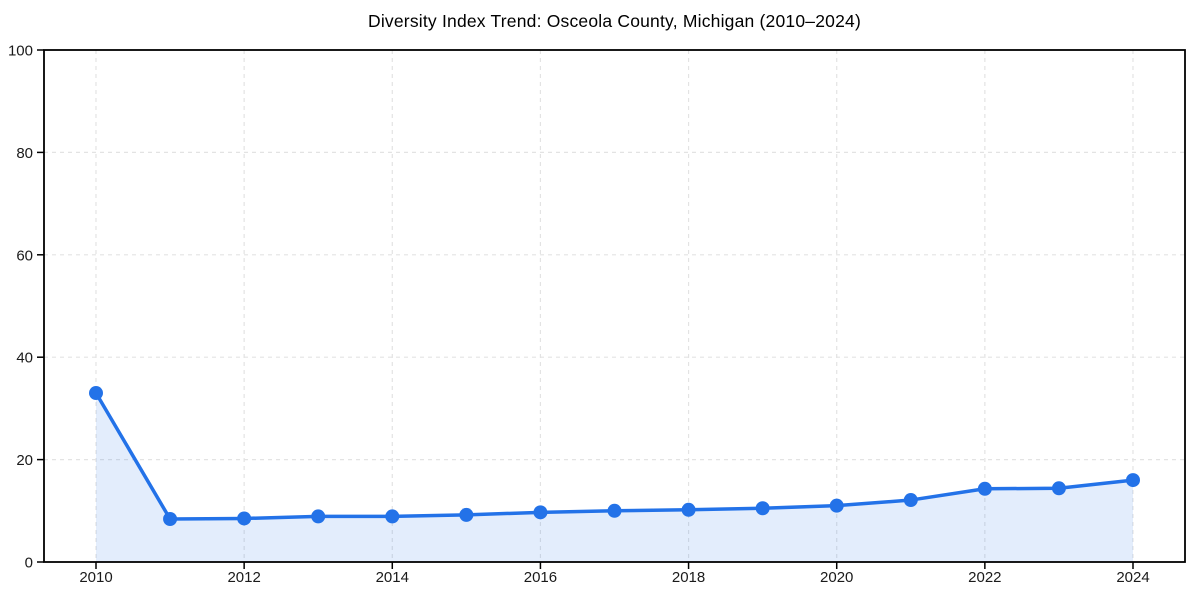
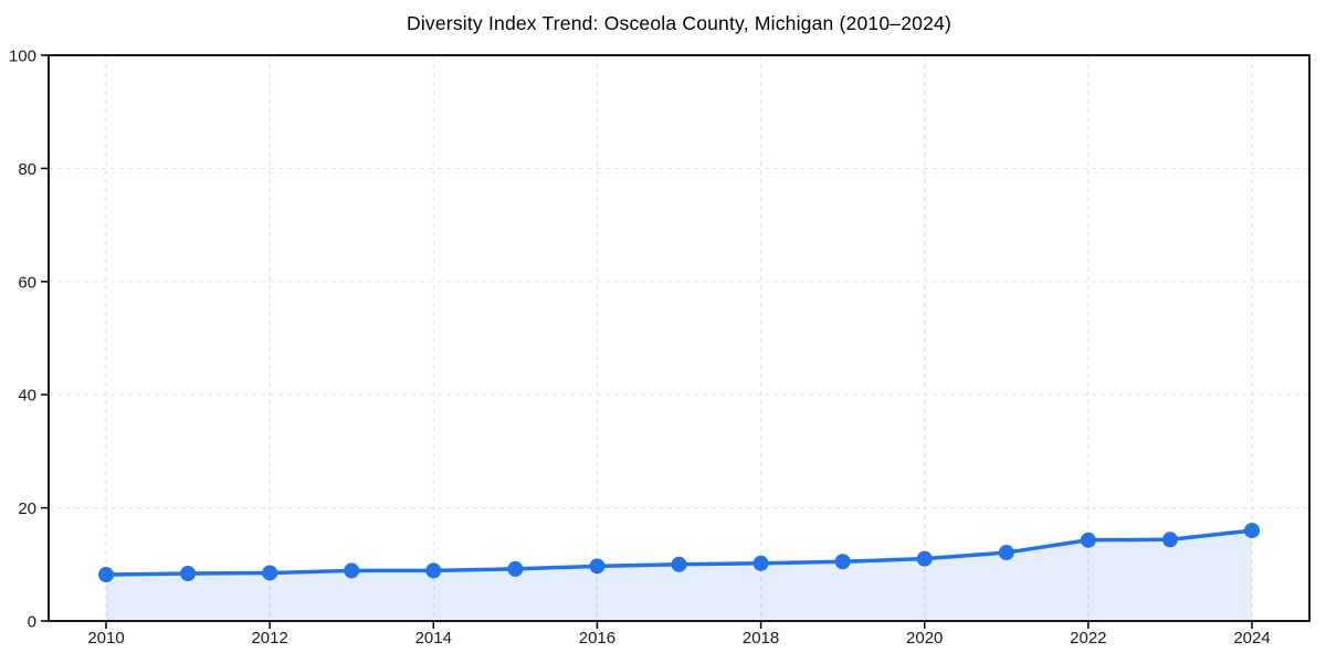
2010: 33 -> 8
